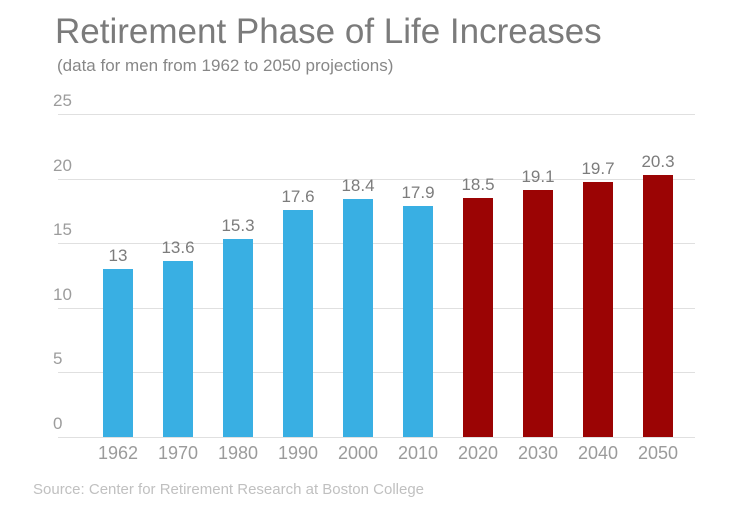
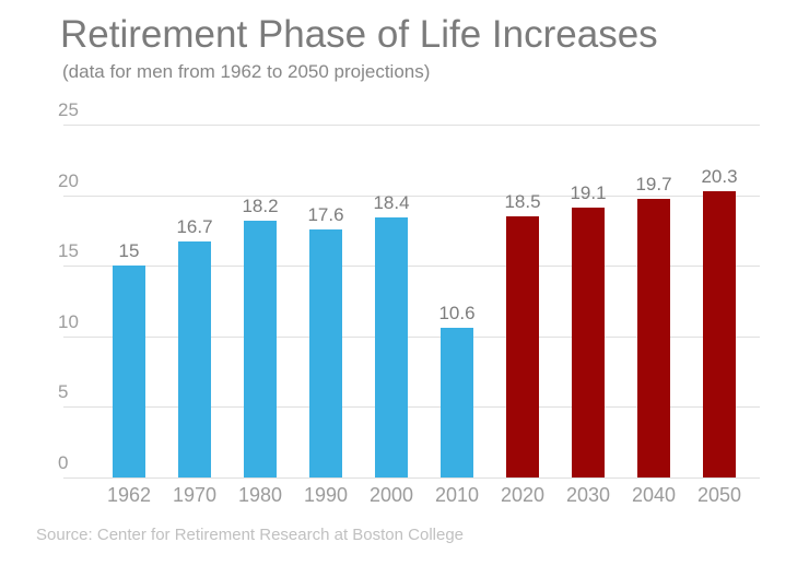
1962: 13 -> 15
1970: 13.6 -> 16.7
1980: 15.3 -> 18.2
2010: 17.9 -> 10.6
